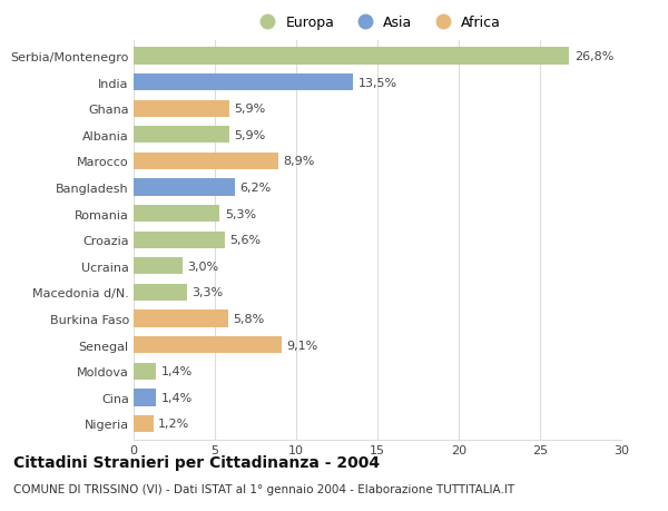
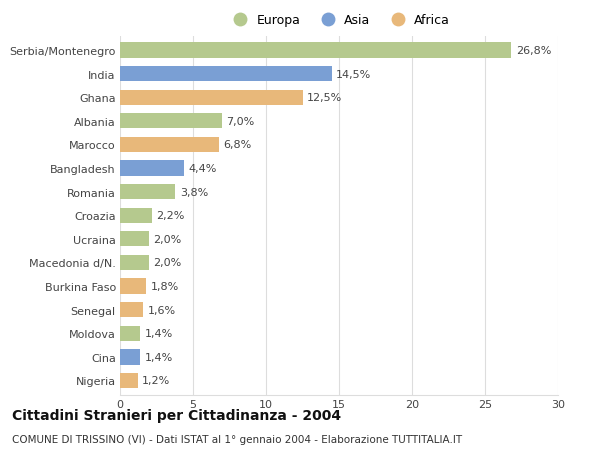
India: 13,5% -> 14,5%
Ghana: 5,9% -> 12,5%
Albania: 5,9% -> 7,0%
Marocco: 8,9% -> 6,8%
Bangladesh: 6,2% -> 4,4%
Romania: 5,3% -> 3,8%
Croazia: 5,6% -> 2,2%
Ucraina: 3,0% -> 2,0%
Macedonia d/N.: 3,3% -> 2,0%
Burkina Faso: 5,8% -> 1,8%
Senegal: 9,1% -> 1,6%
